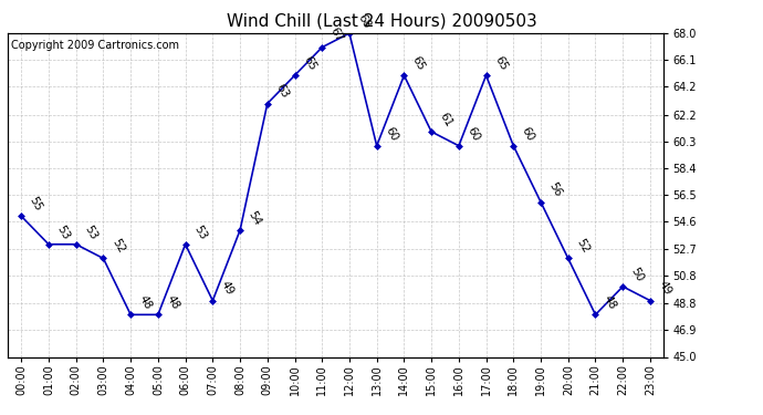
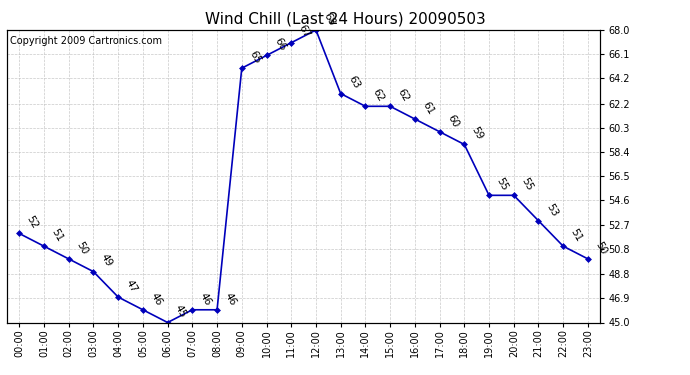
00:00: 55 -> 52
01:00: 53 -> 51
02:00: 53 -> 50
03:00: 52 -> 49
04:00: 48 -> 47
05:00: 48 -> 46
06:00: 53 -> 45
07:00: 49 -> 46
08:00: 54 -> 46
09:00: 63 -> 65
10:00: 65 -> 66
13:00: 60 -> 63
14:00: 65 -> 62
15:00: 61 -> 62
16:00: 60 -> 61
17:00: 65 -> 60
18:00: 60 -> 59
19:00: 56 -> 55
20:00: 52 -> 55
21:00: 48 -> 53
22:00: 50 -> 51
23:00: 49 -> 50
